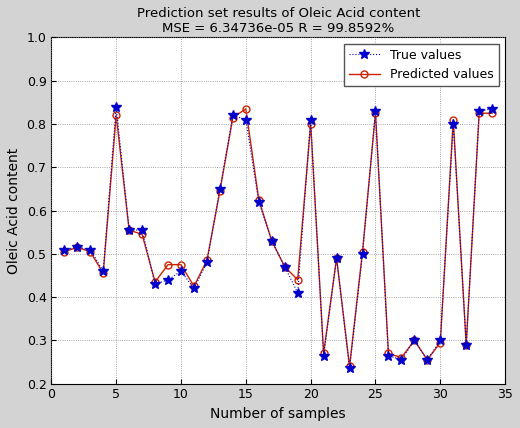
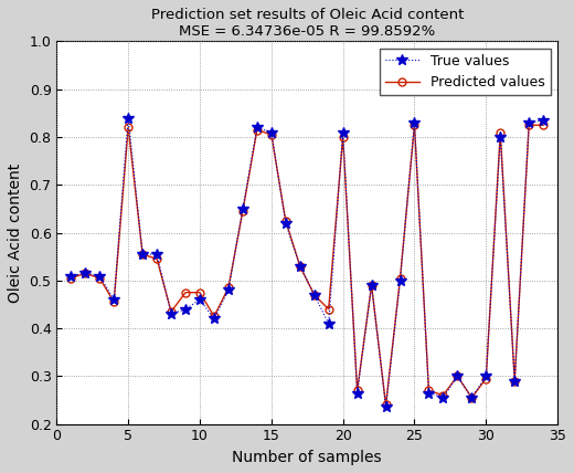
Predicted values/15: 0.835 -> 0.805
